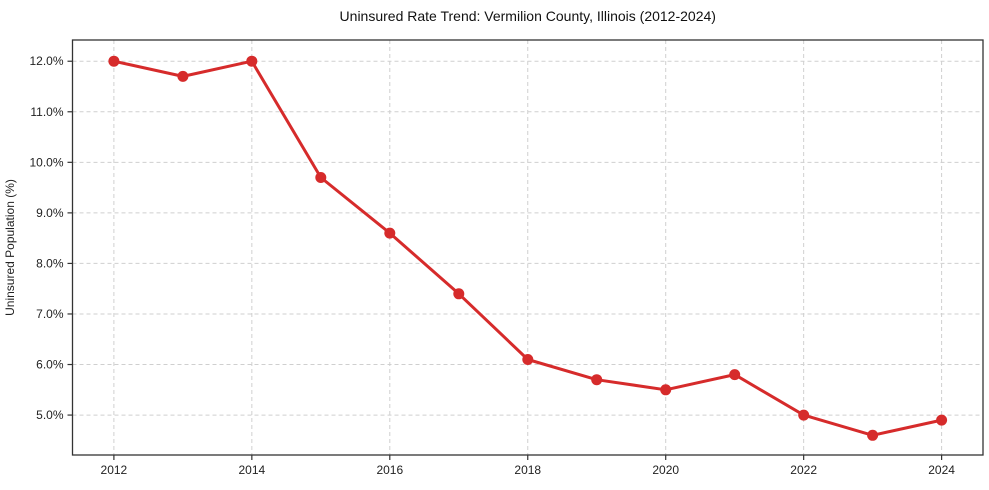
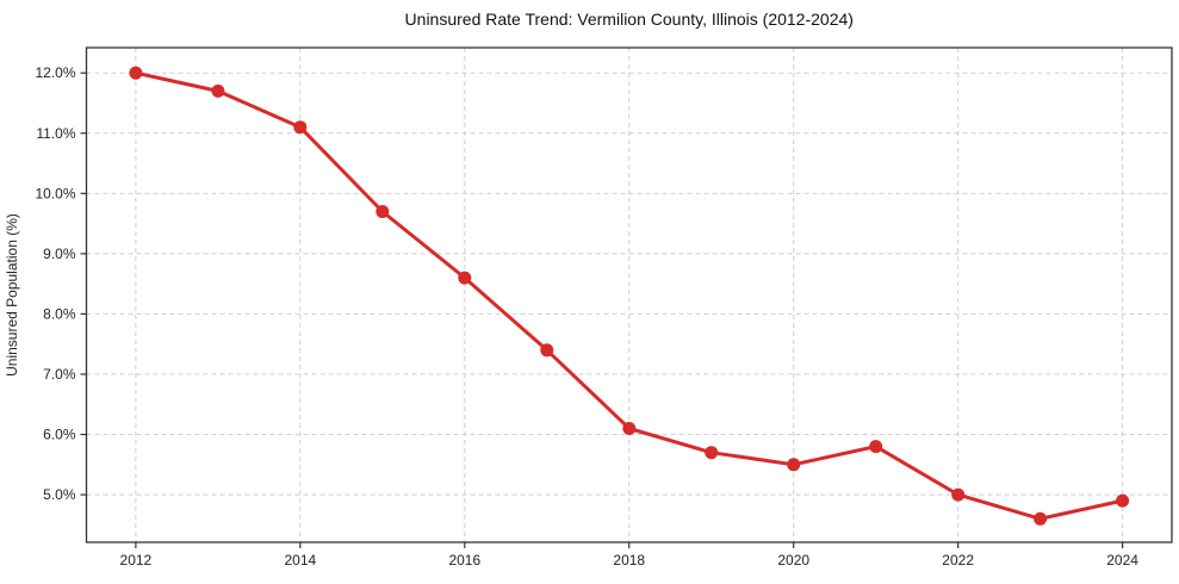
2014: 12.0% -> 11.1%
